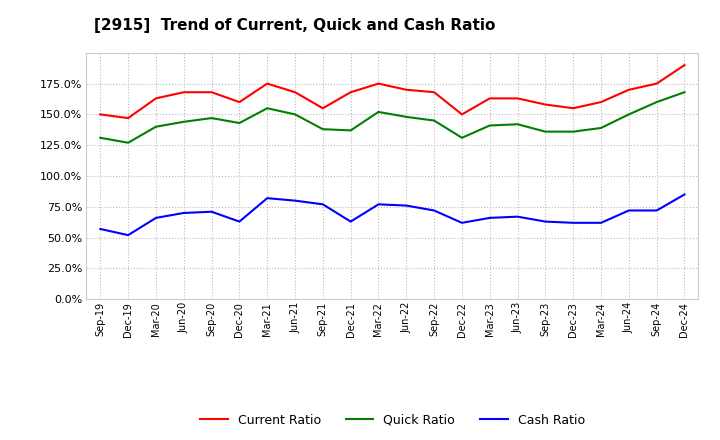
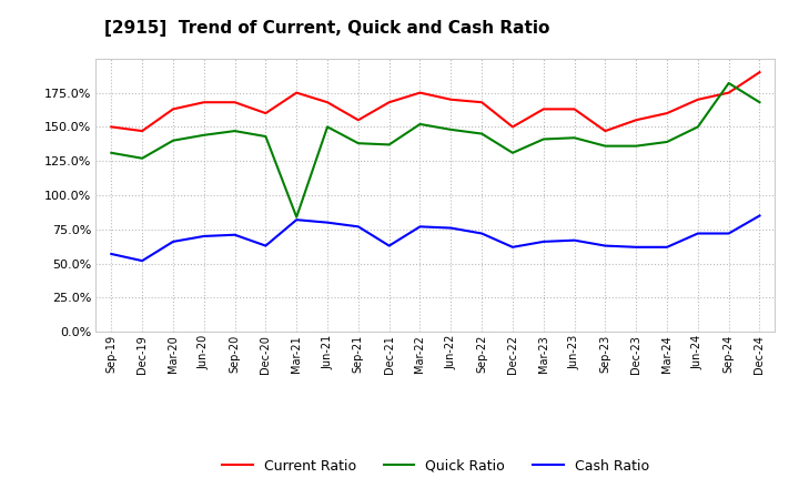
Quick Ratio/Mar-21: 155% -> 84%
Current Ratio/Sep-23: 158% -> 147%
Quick Ratio/Sep-24: 160% -> 182%
